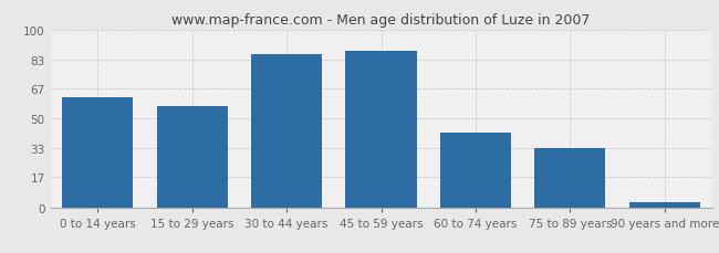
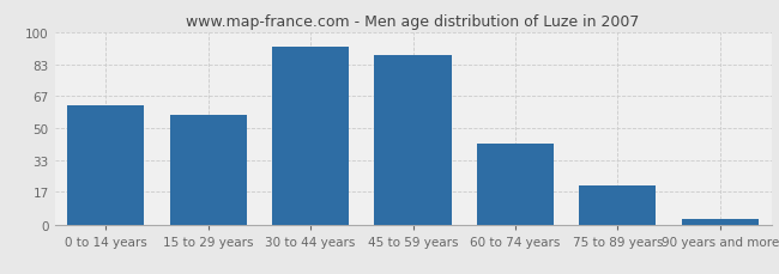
30 to 44 years: 86 -> 92
75 to 89 years: 33 -> 20
